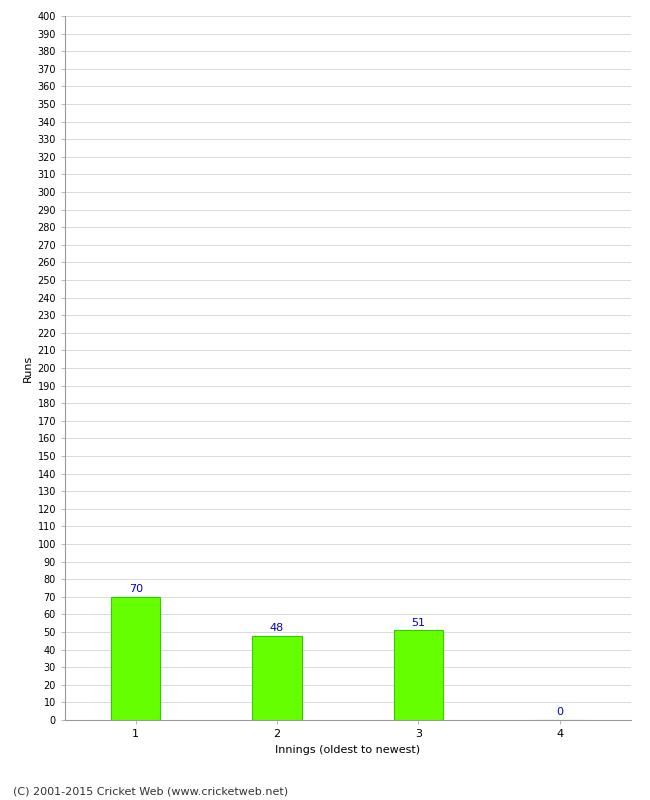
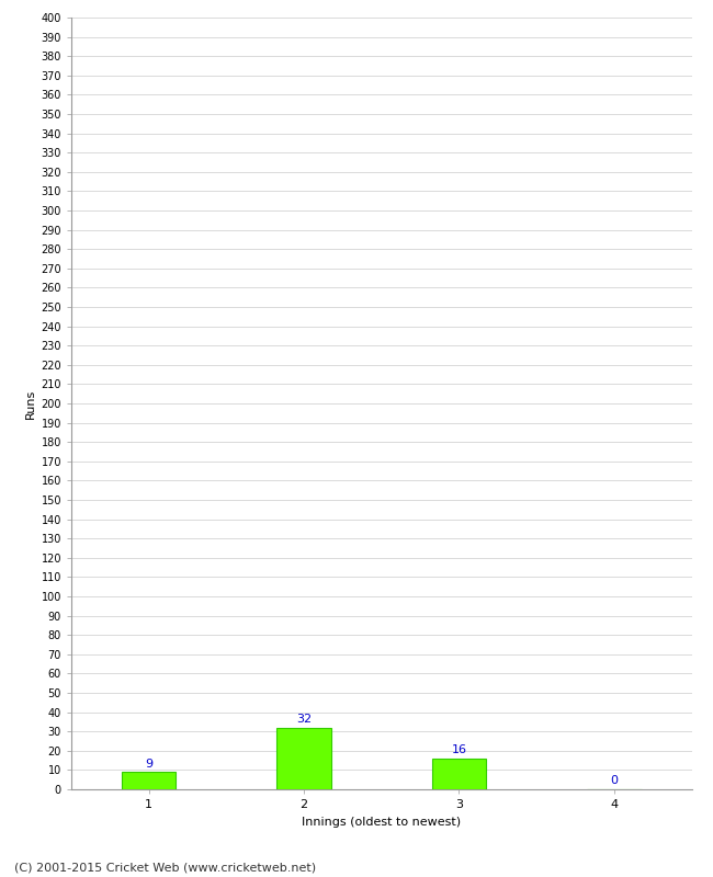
1: 70 -> 9
2: 48 -> 32
3: 51 -> 16
